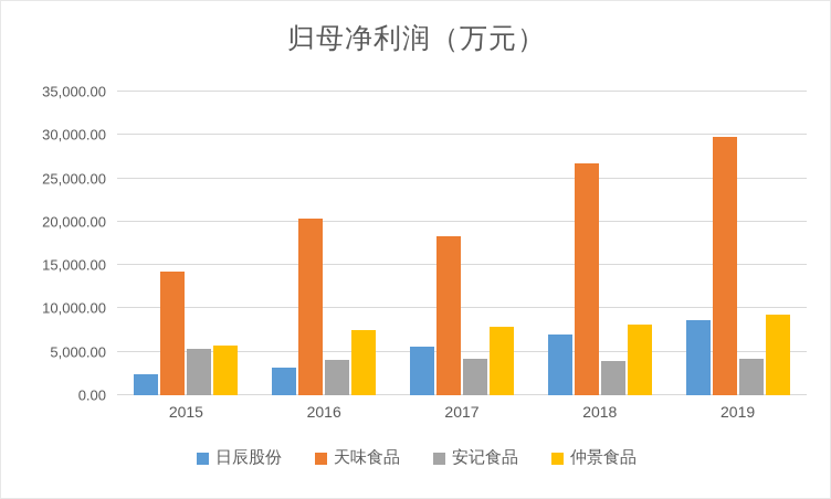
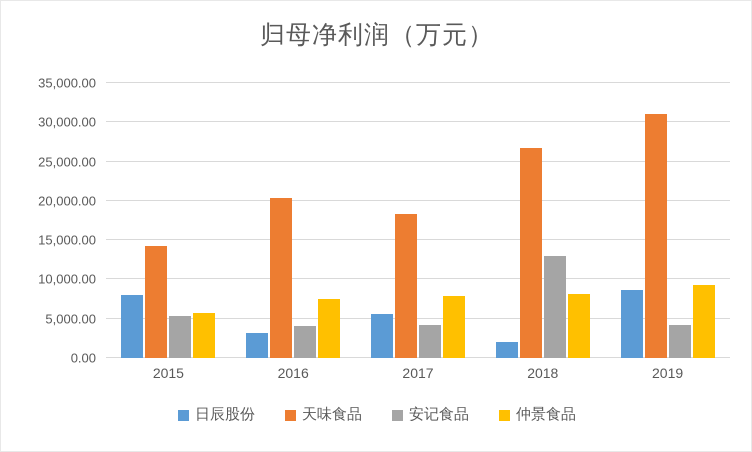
日辰股份/2015: 2000 -> 8000
日辰股份/2018: 7000 -> 2000
安记食品/2018: 4000 -> 13000
天味食品/2019: 30000 -> 31000
